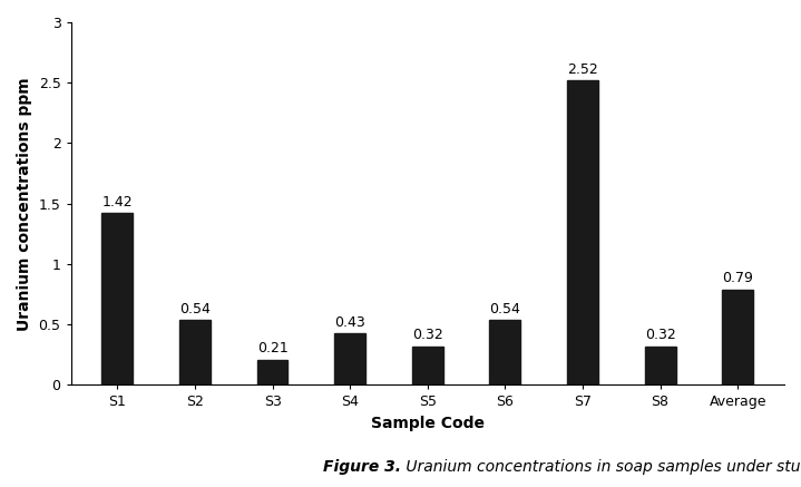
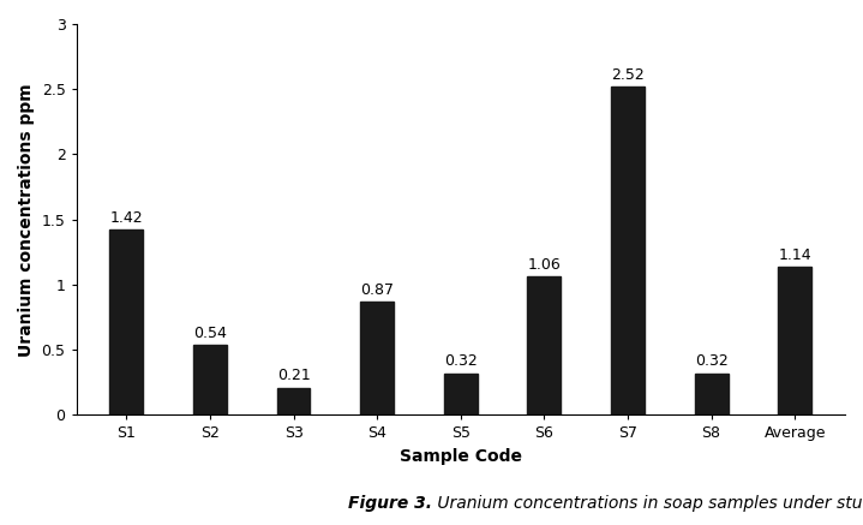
S4: 0.43 -> 0.87
S6: 0.54 -> 1.06
Average: 0.79 -> 1.14
